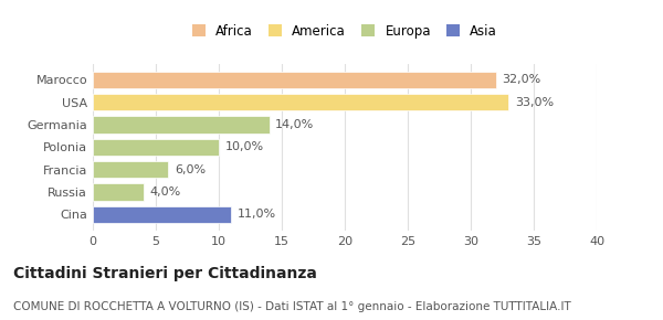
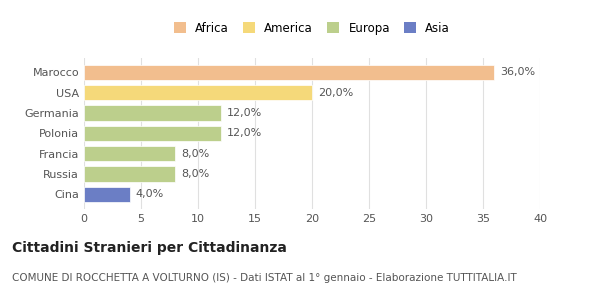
Marocco: 32,0% -> 36,0%
USA: 33,0% -> 20,0%
Germania: 14,0% -> 12,0%
Polonia: 10,0% -> 12,0%
Francia: 6,0% -> 8,0%
Russia: 4,0% -> 8,0%
Cina: 11,0% -> 4,0%
